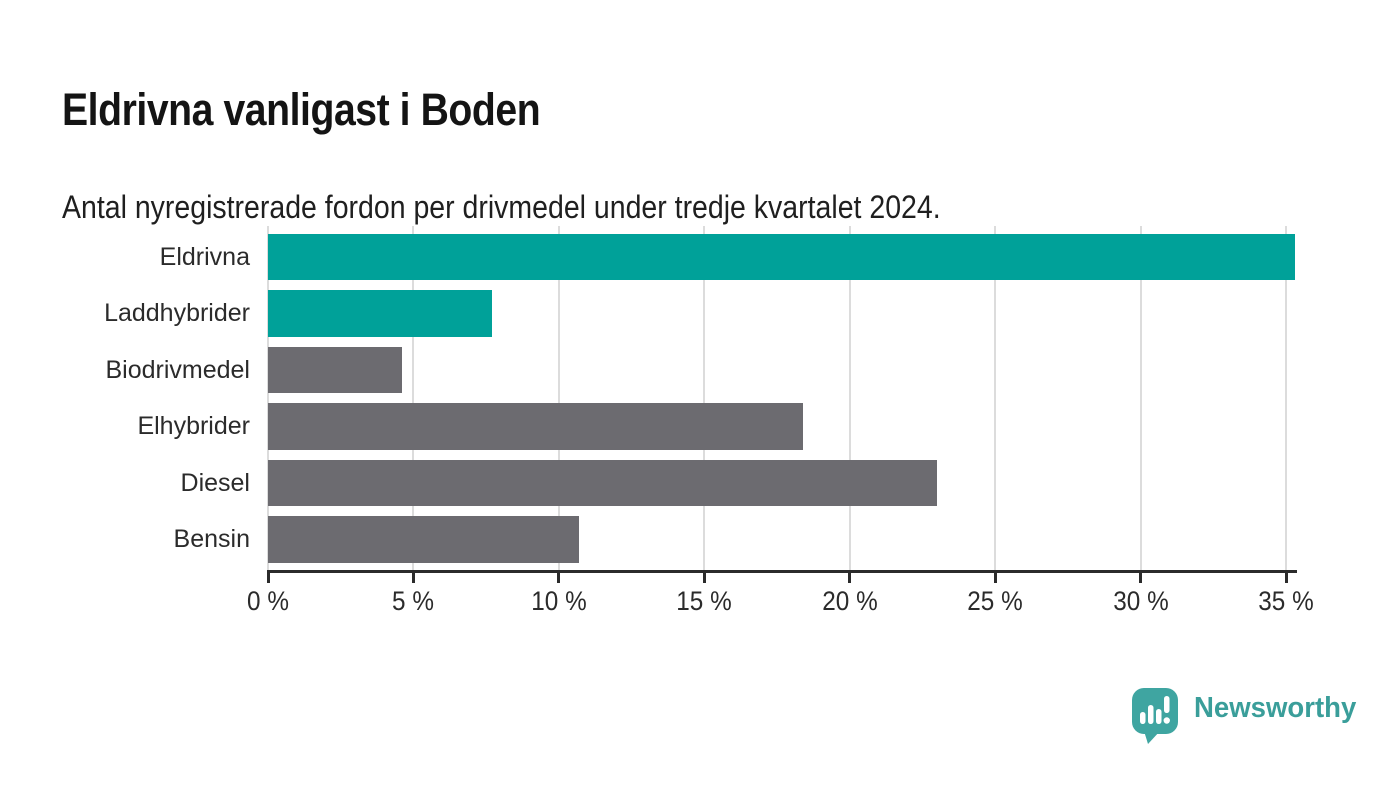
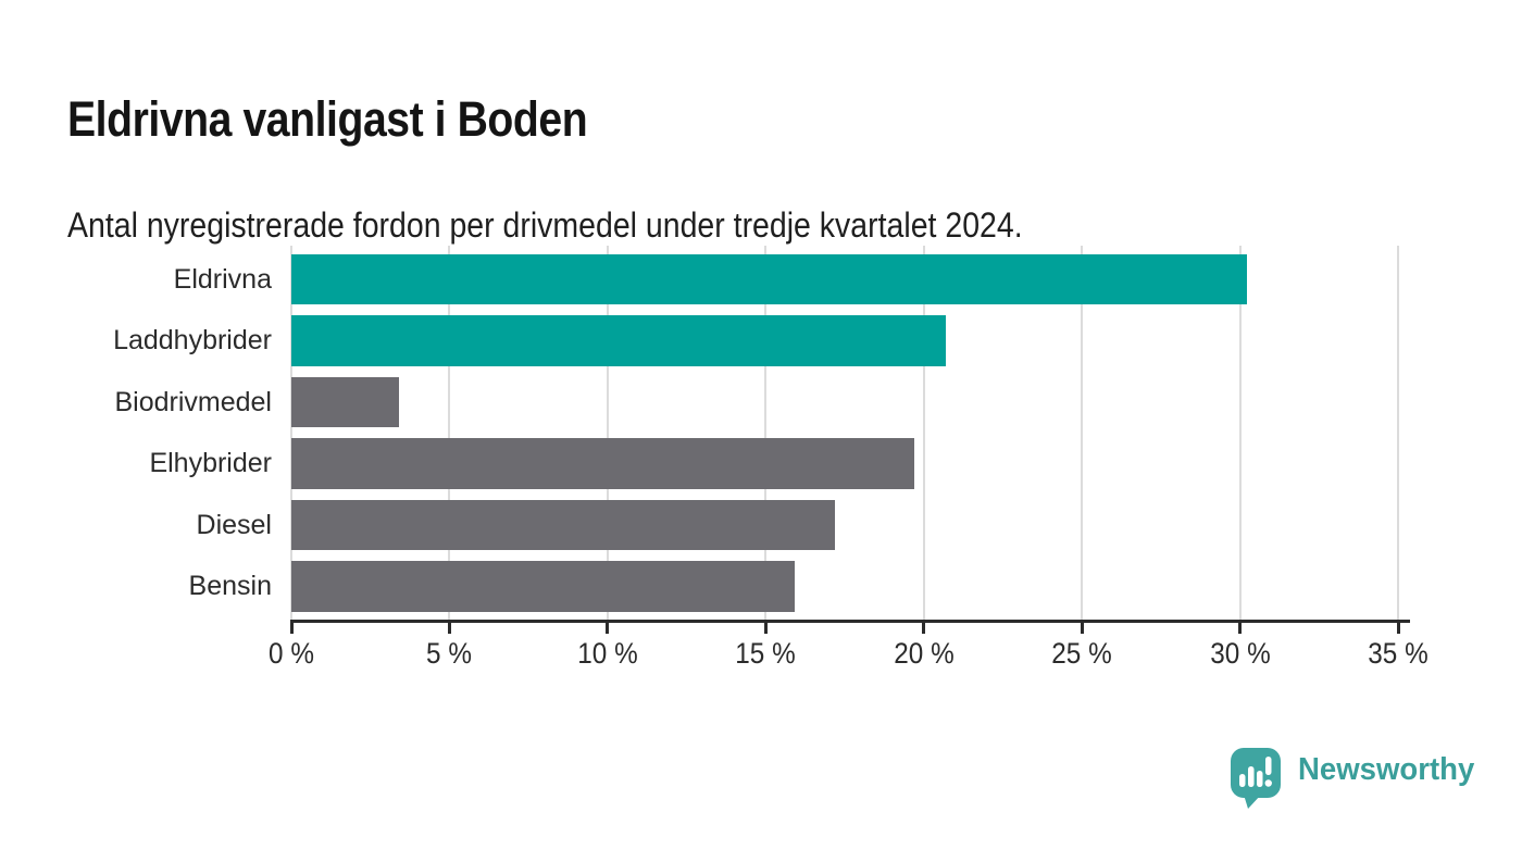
Eldrivna: 35.3% -> 30.2%
Laddhybrider: 7.7% -> 20.7%
Biodrivmedel: 4.6% -> 3.4%
Elhybrider: 18.4% -> 19.7%
Diesel: 23.0% -> 17.2%
Bensin: 10.7% -> 15.9%
